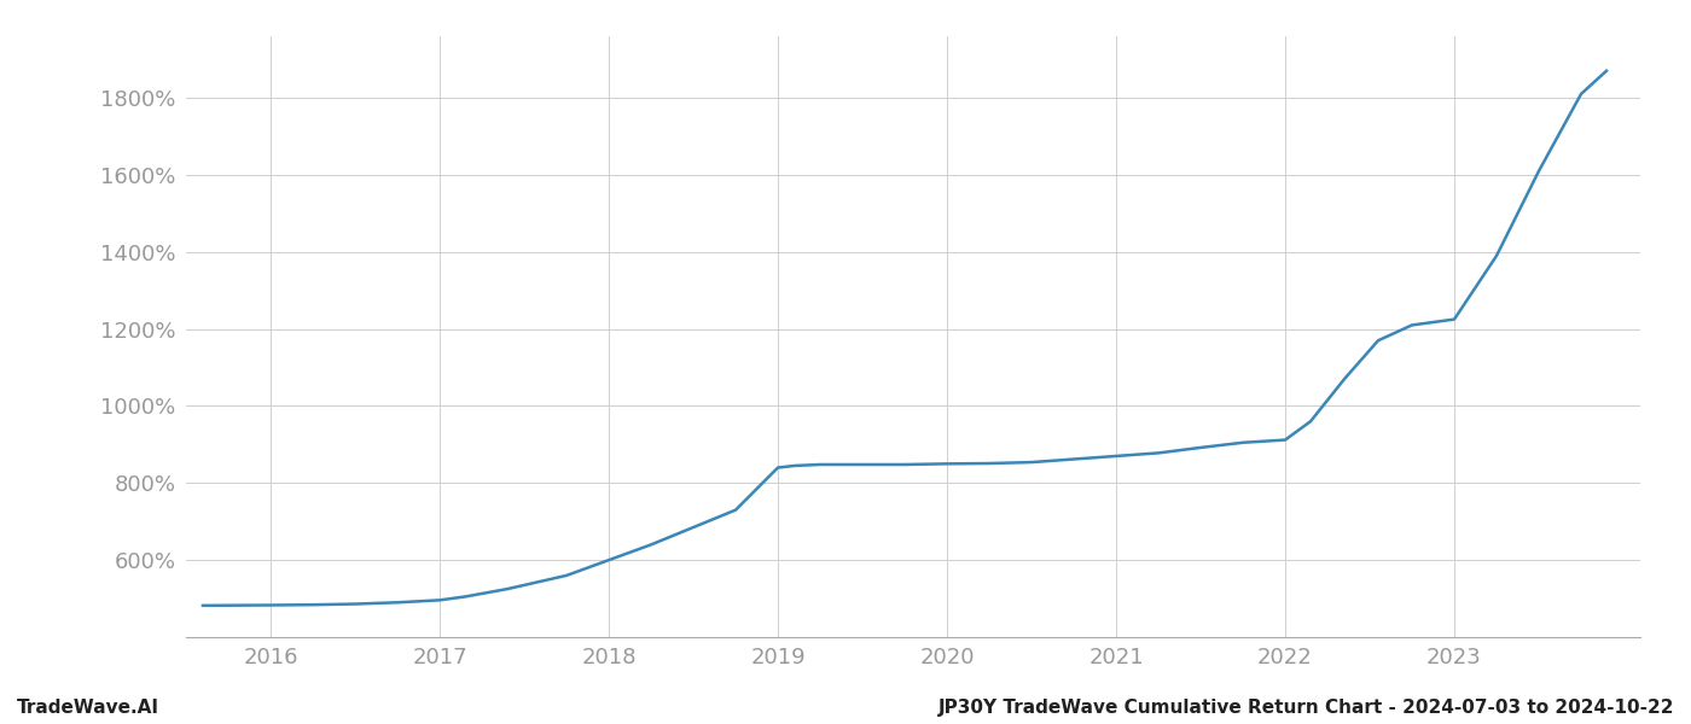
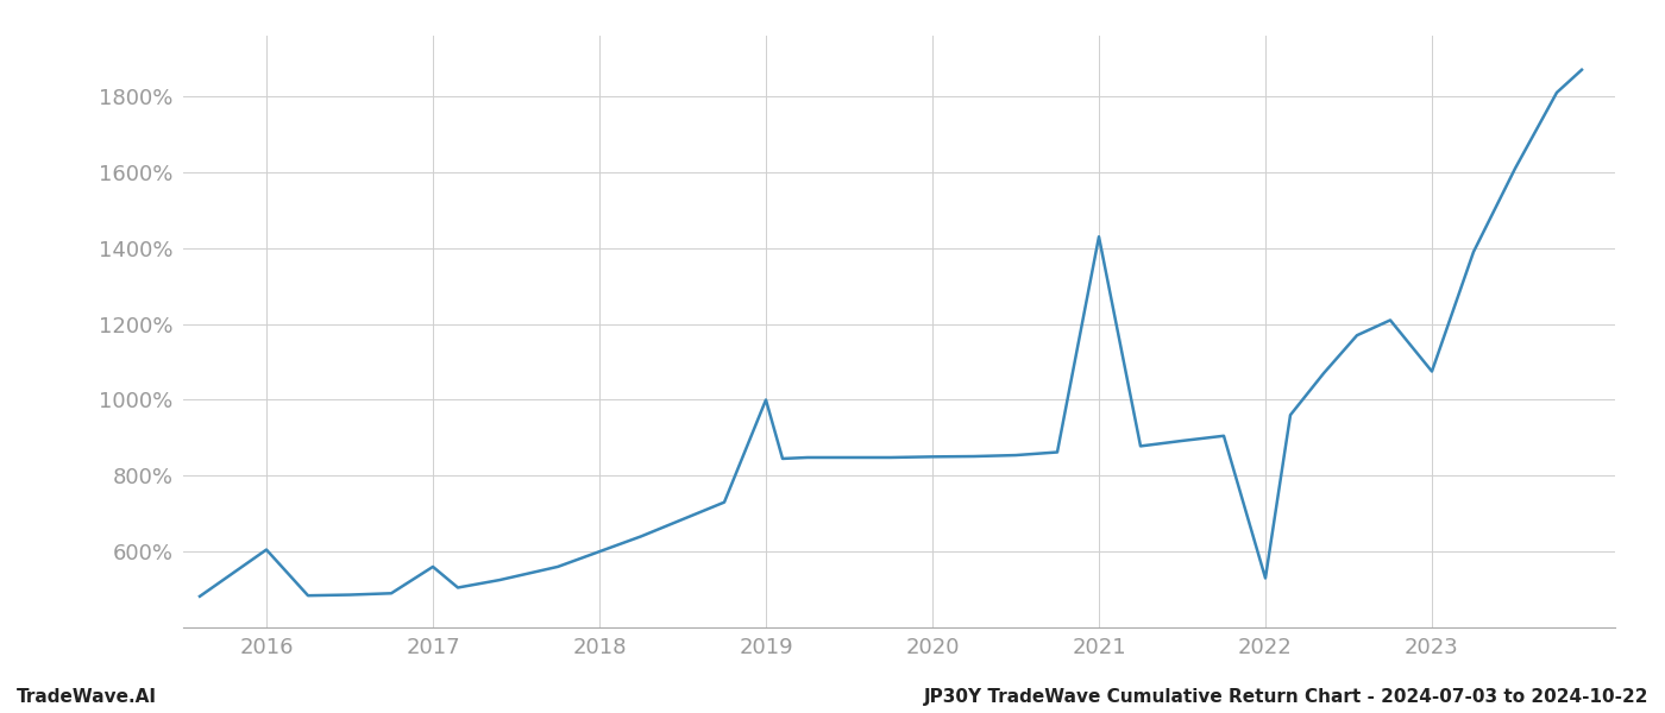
2016: 483% -> 605%
2017: 496% -> 560%
2019: 840% -> 1000%
2021: 870% -> 1430%
2022: 912% -> 530%
2023: 1225% -> 1075%
